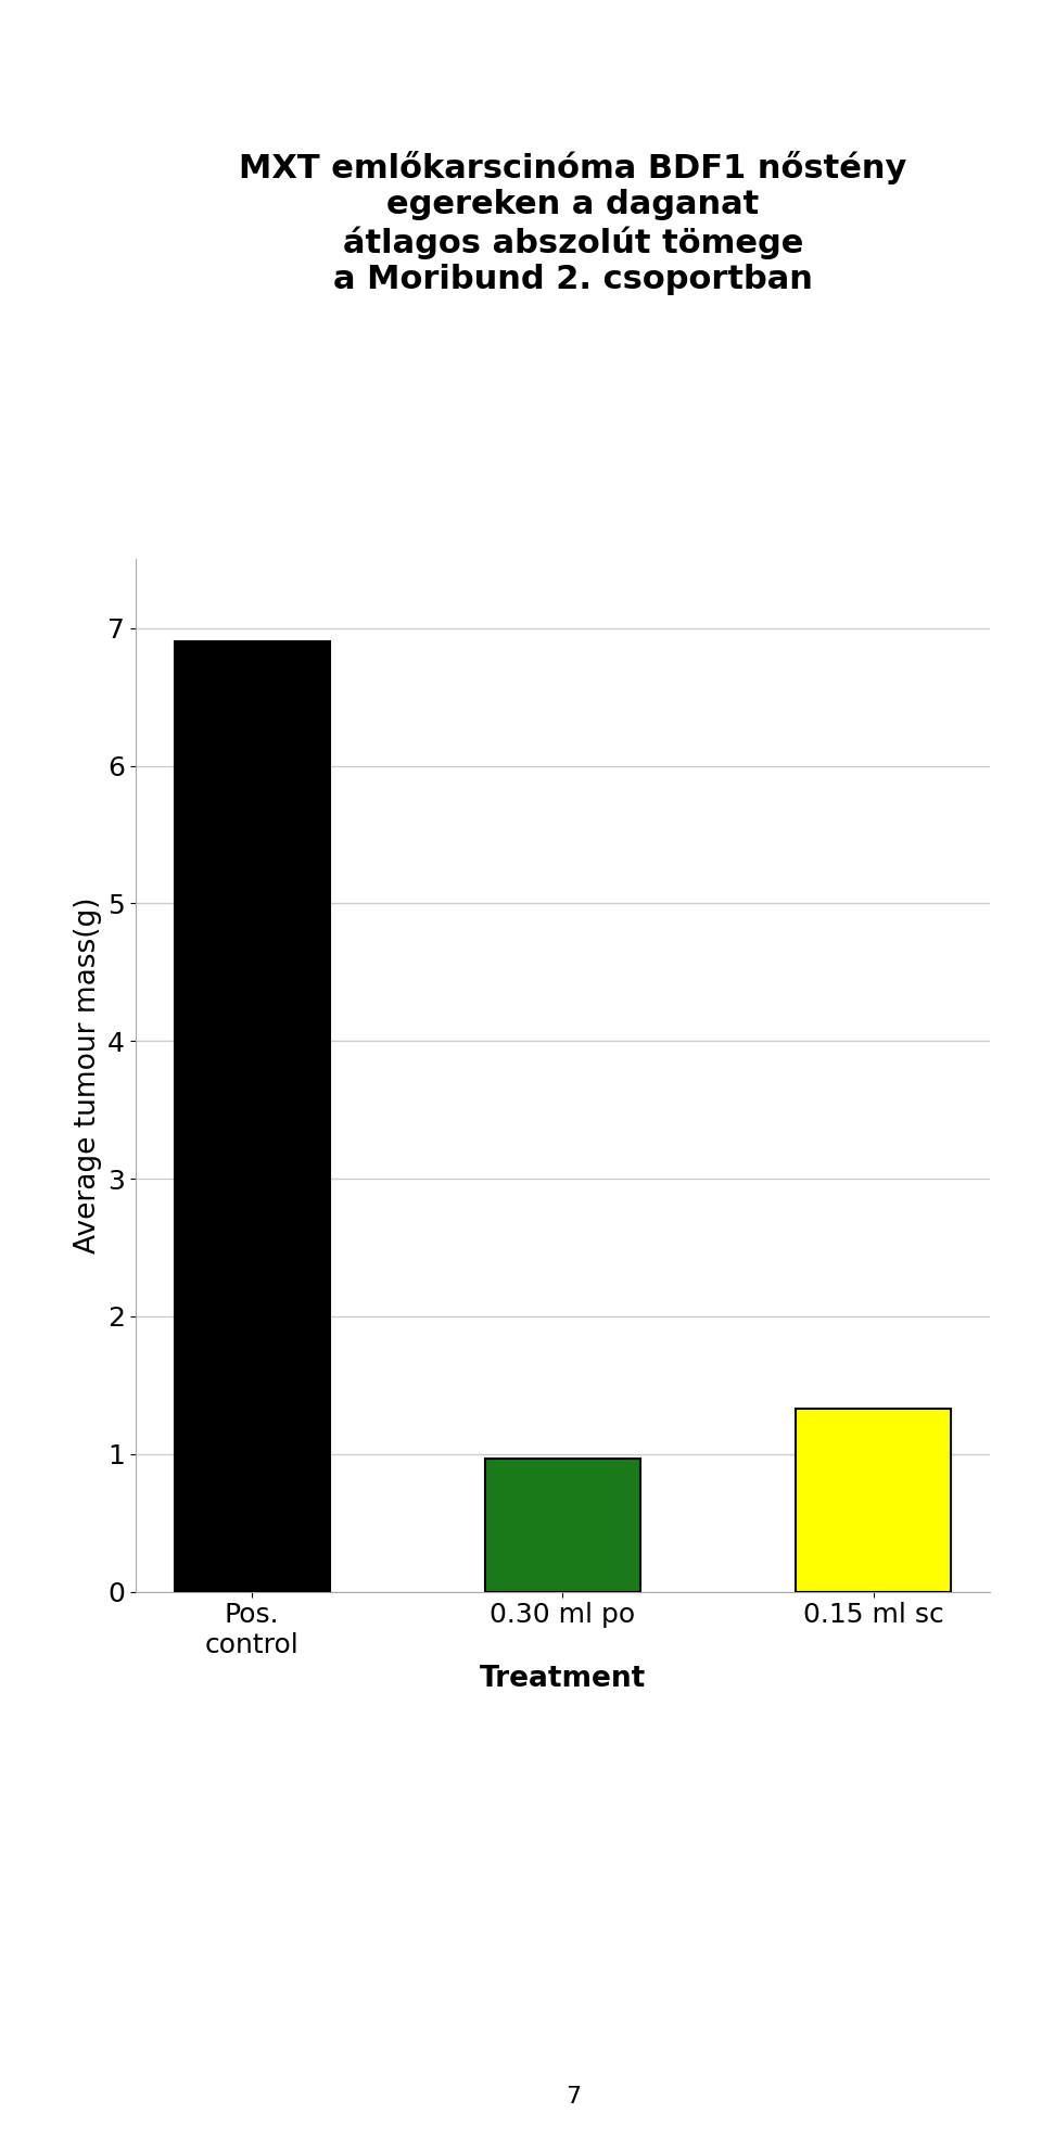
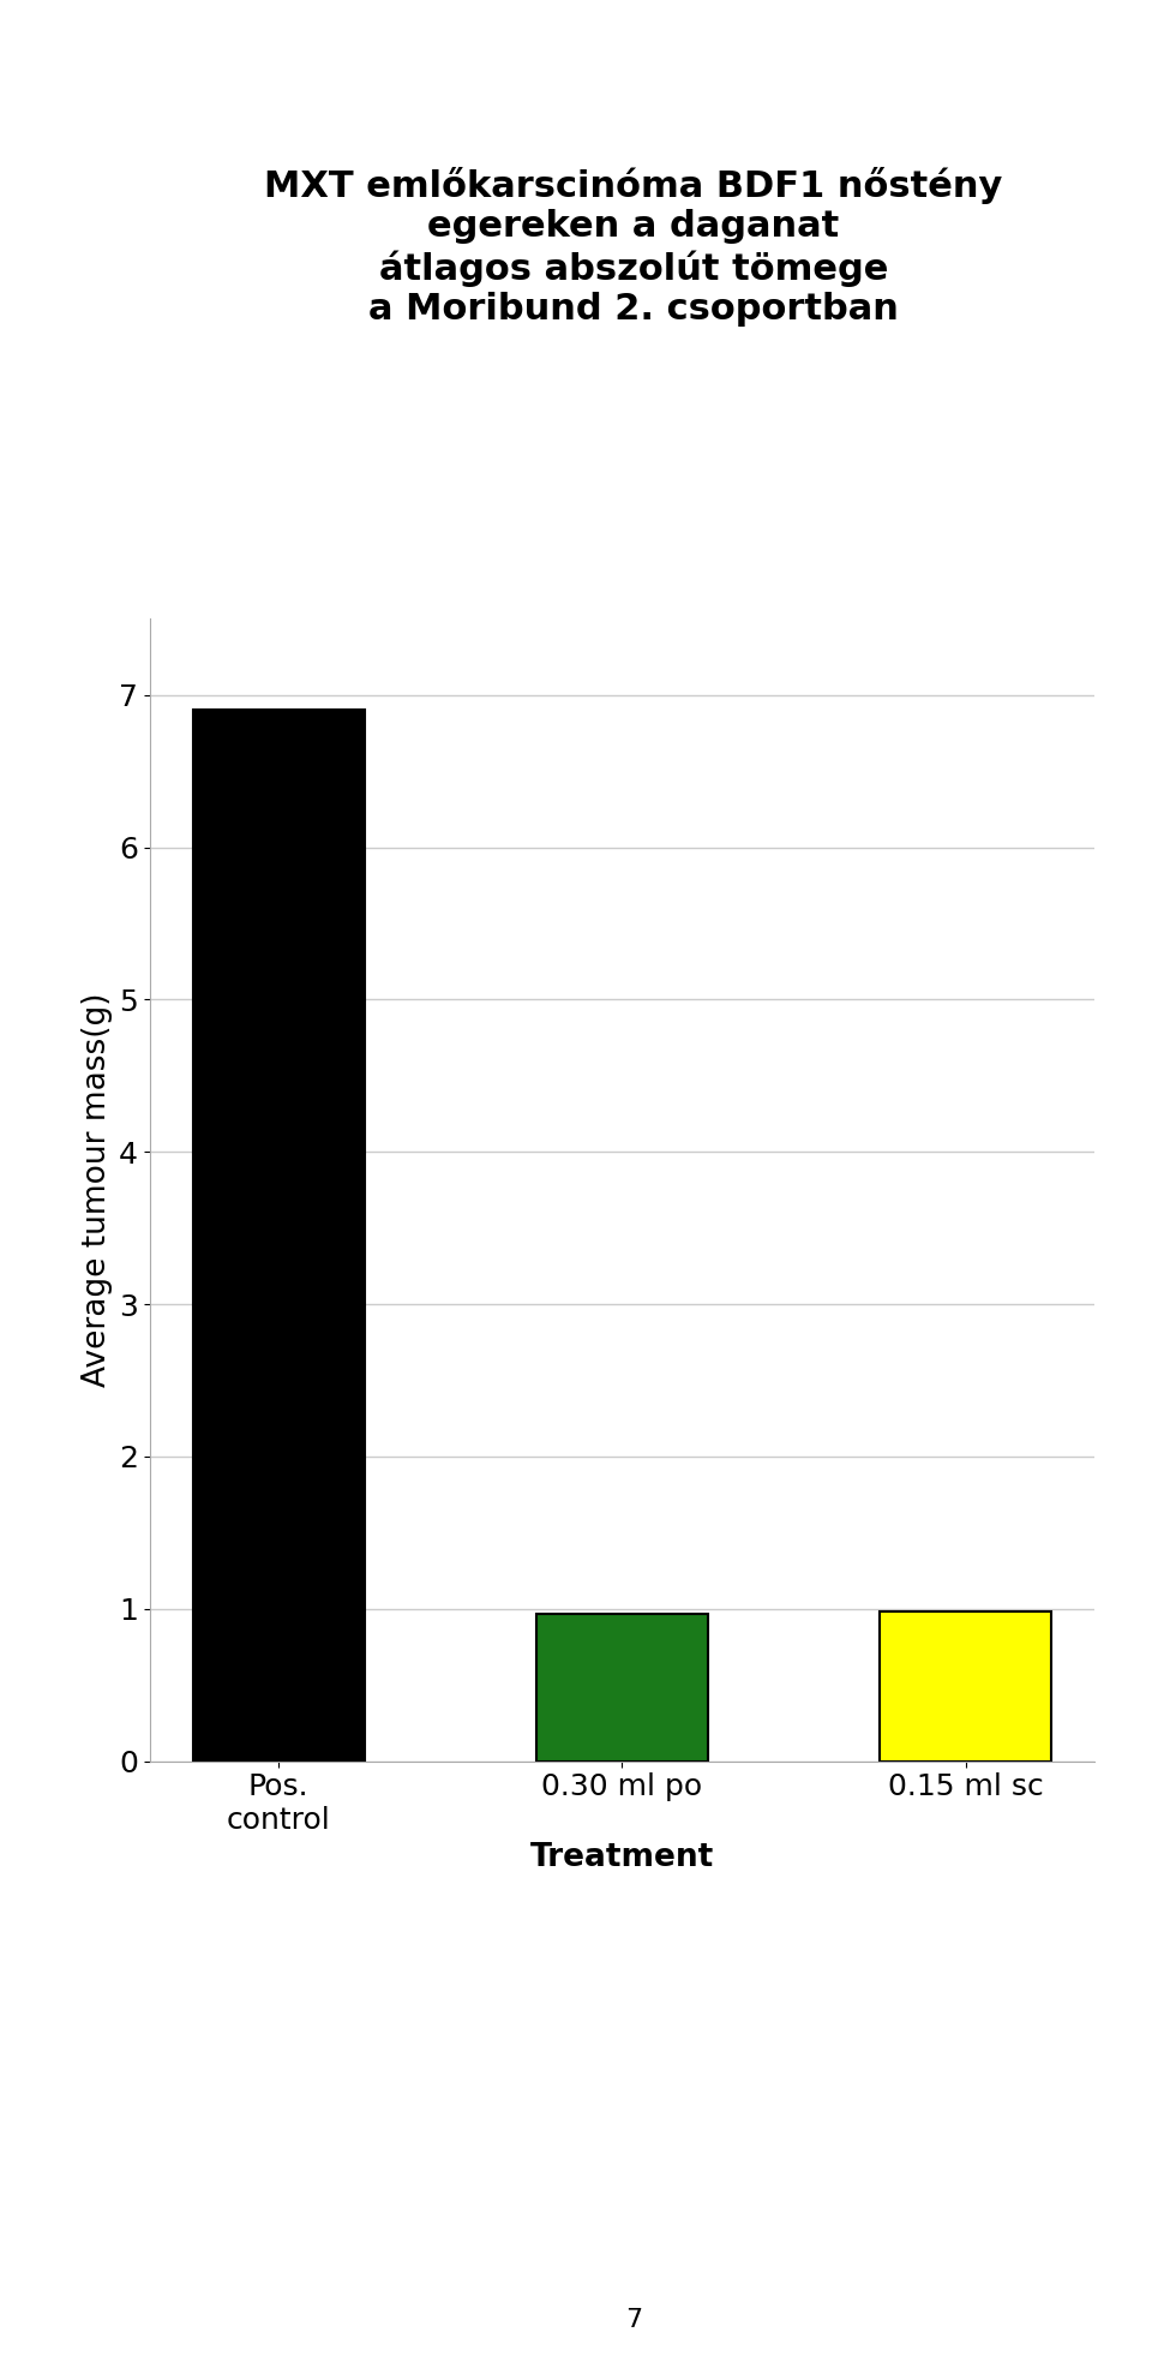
0.15 ml sc: 1.33 -> 0.98
